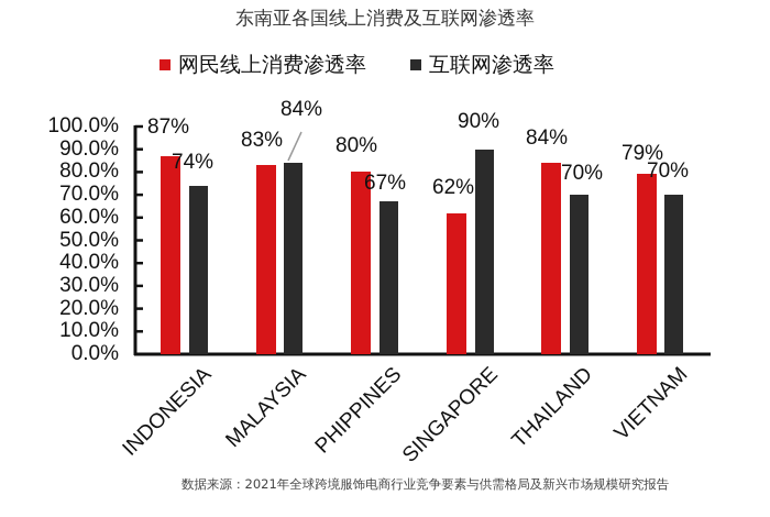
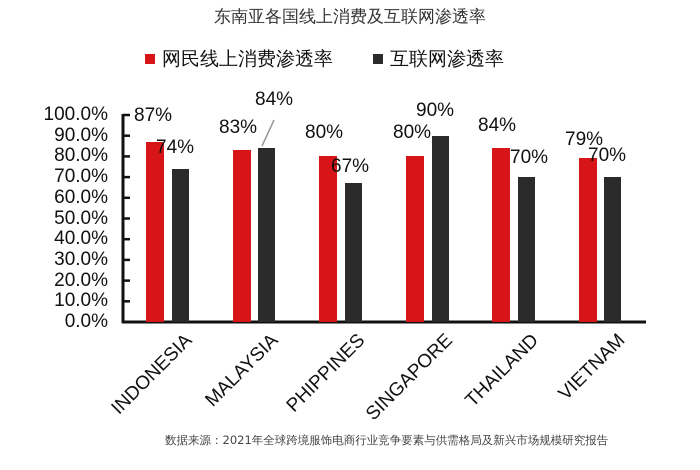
网民线上消费渗透率/SINGAPORE: 62% -> 80%
